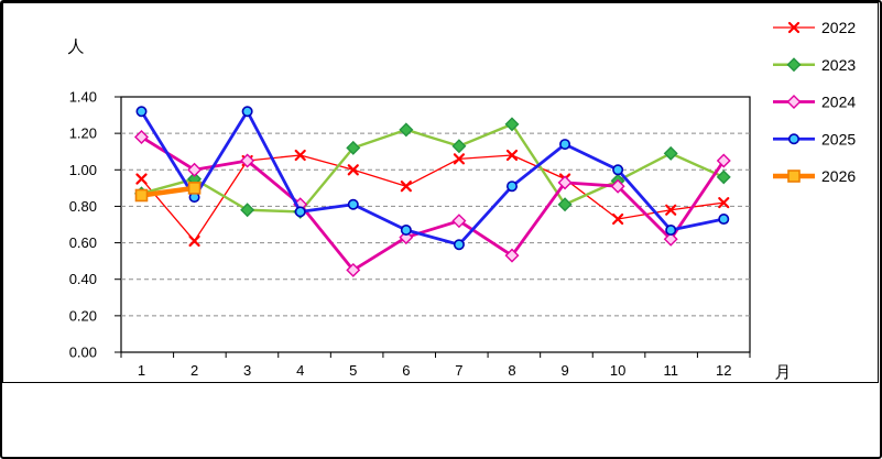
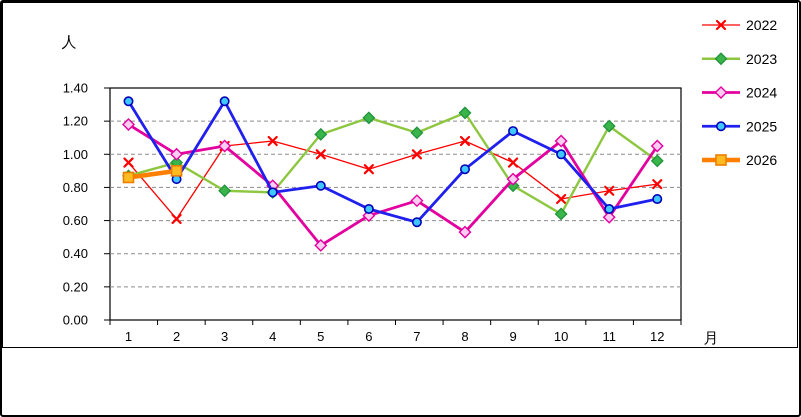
2022/7: 1.06 -> 1.00
2024/9: 0.93 -> 0.85
2023/10: 0.94 -> 0.64
2024/10: 0.91 -> 1.08
2023/11: 1.09 -> 1.17
